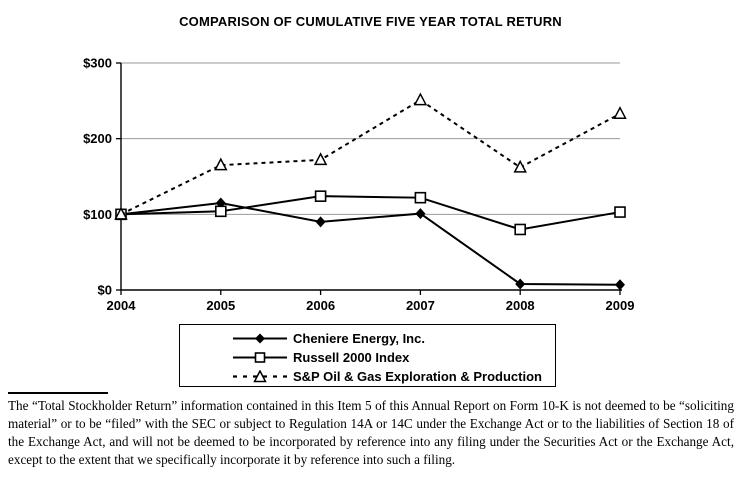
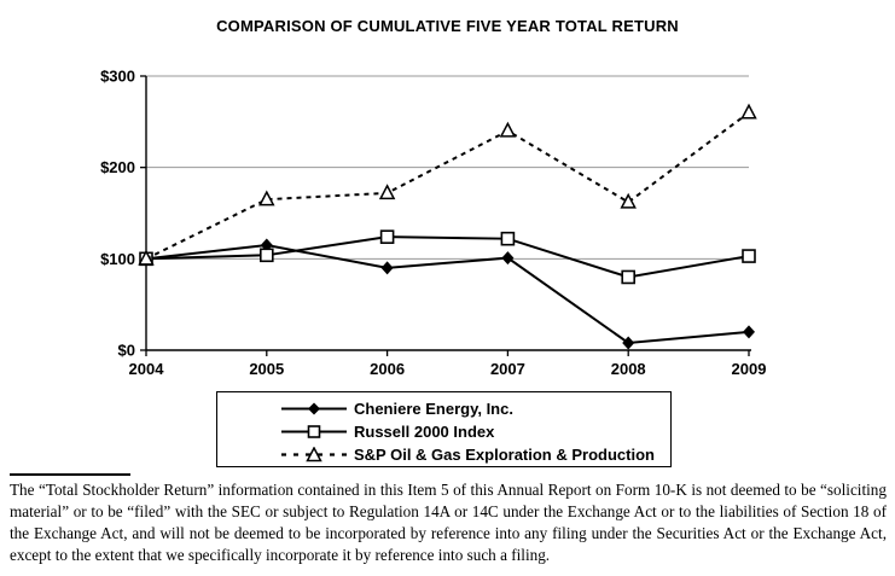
S&P Oil & Gas Exploration & Production/2007: $250 -> $240
Cheniere Energy, Inc./2009: $10 -> $20
S&P Oil & Gas Exploration & Production/2009: $230 -> $260
